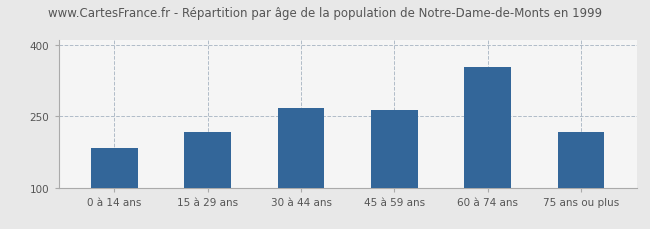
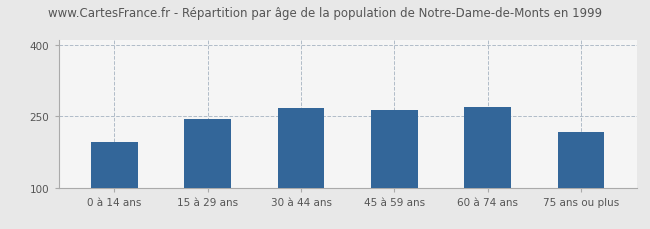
0 à 14 ans: 183 -> 195
15 à 29 ans: 217 -> 245
60 à 74 ans: 355 -> 270
